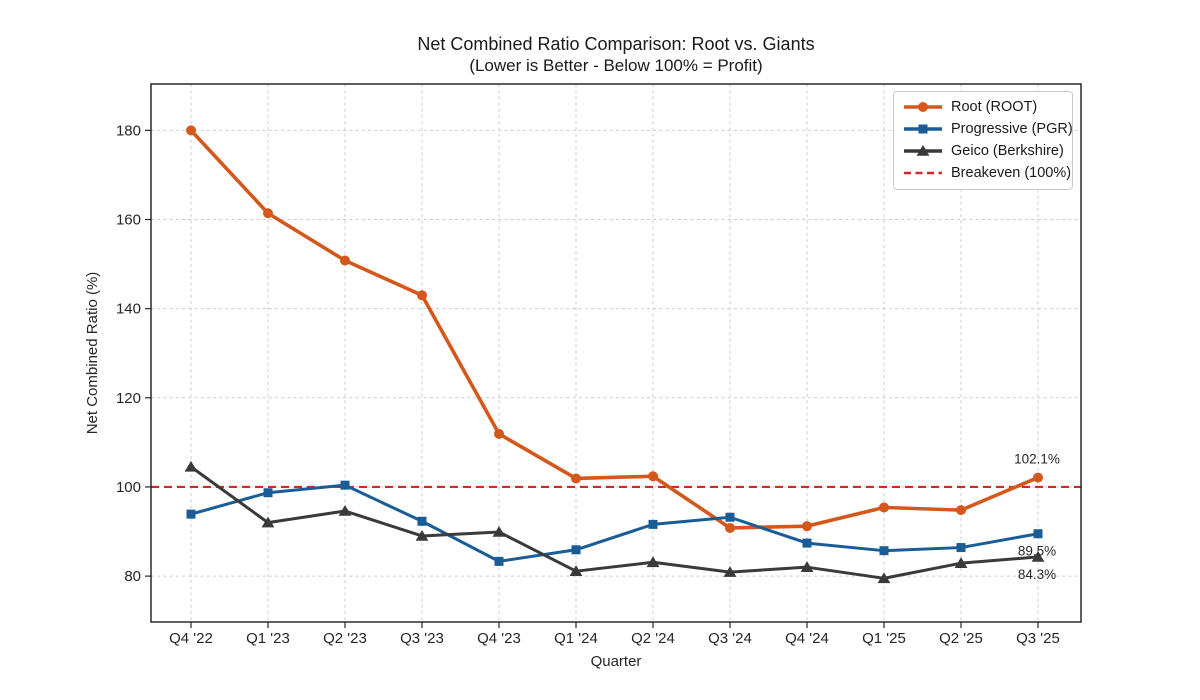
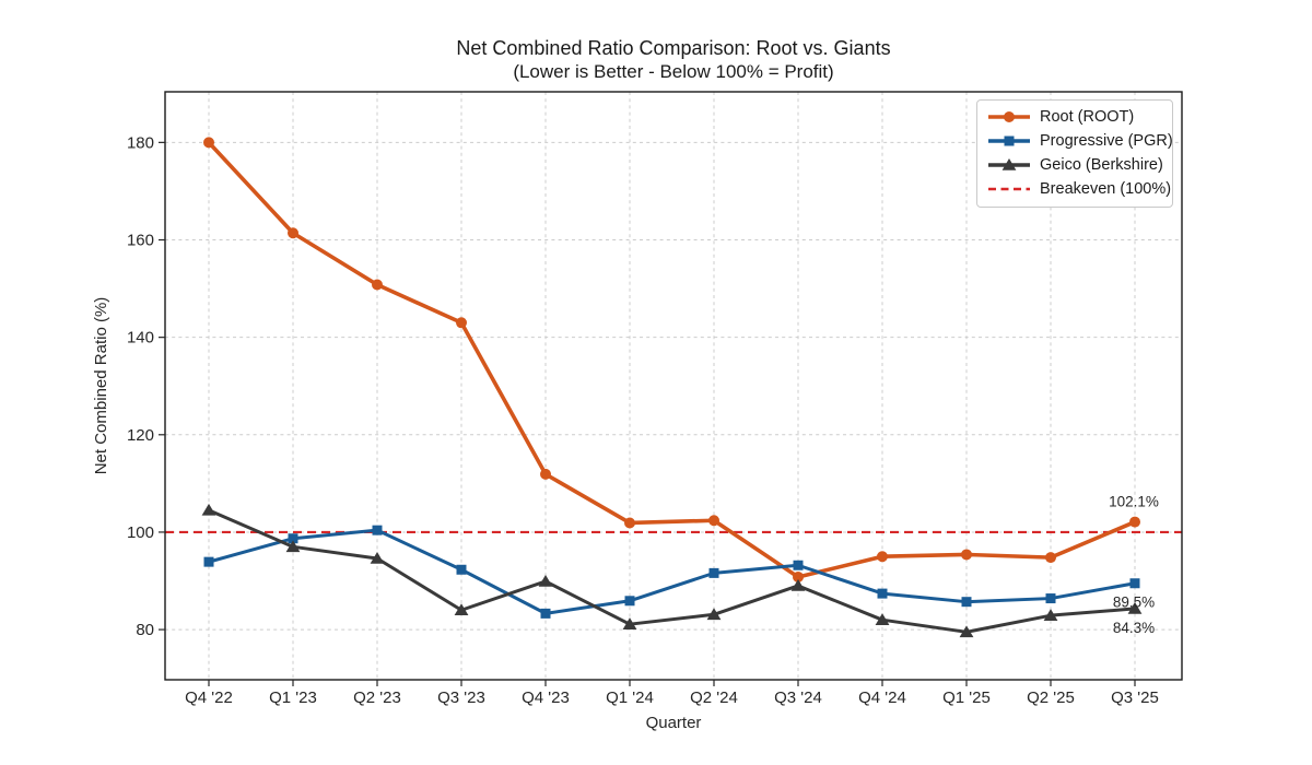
Geico (Berkshire)/Q1 '23: 92 -> 97
Geico (Berkshire)/Q3 '23: 89 -> 84
Geico (Berkshire)/Q3 '24: 81 -> 89
Root (ROOT)/Q4 '24: 91 -> 95
